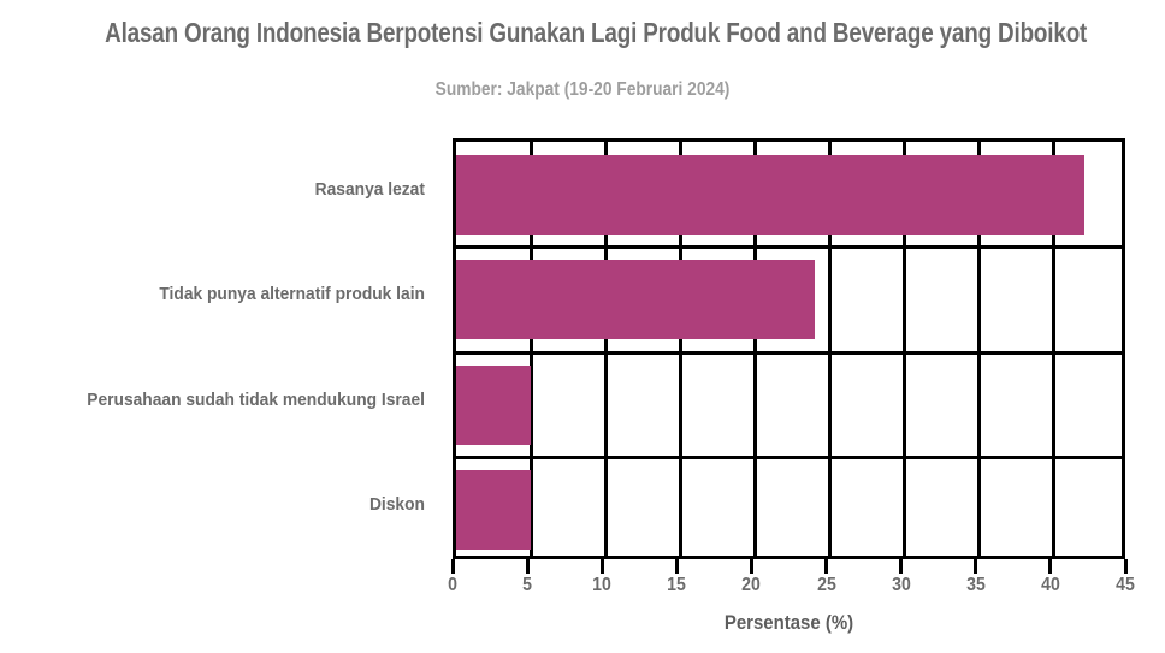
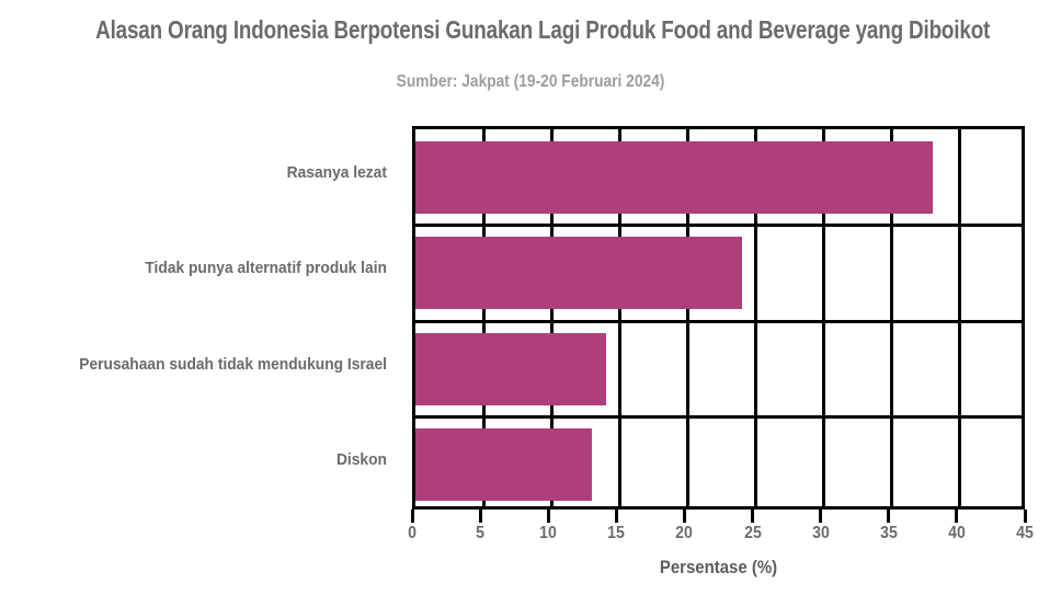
Rasanya lezat: 42 -> 38
Perusahaan sudah tidak mendukung Israel: 5 -> 14
Diskon: 5 -> 13
